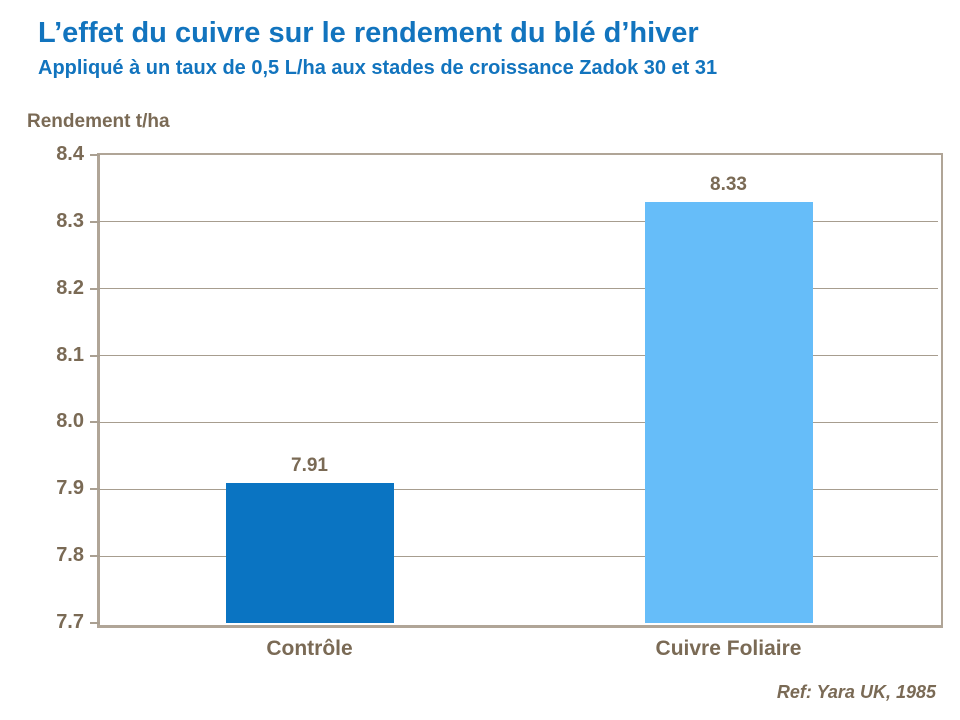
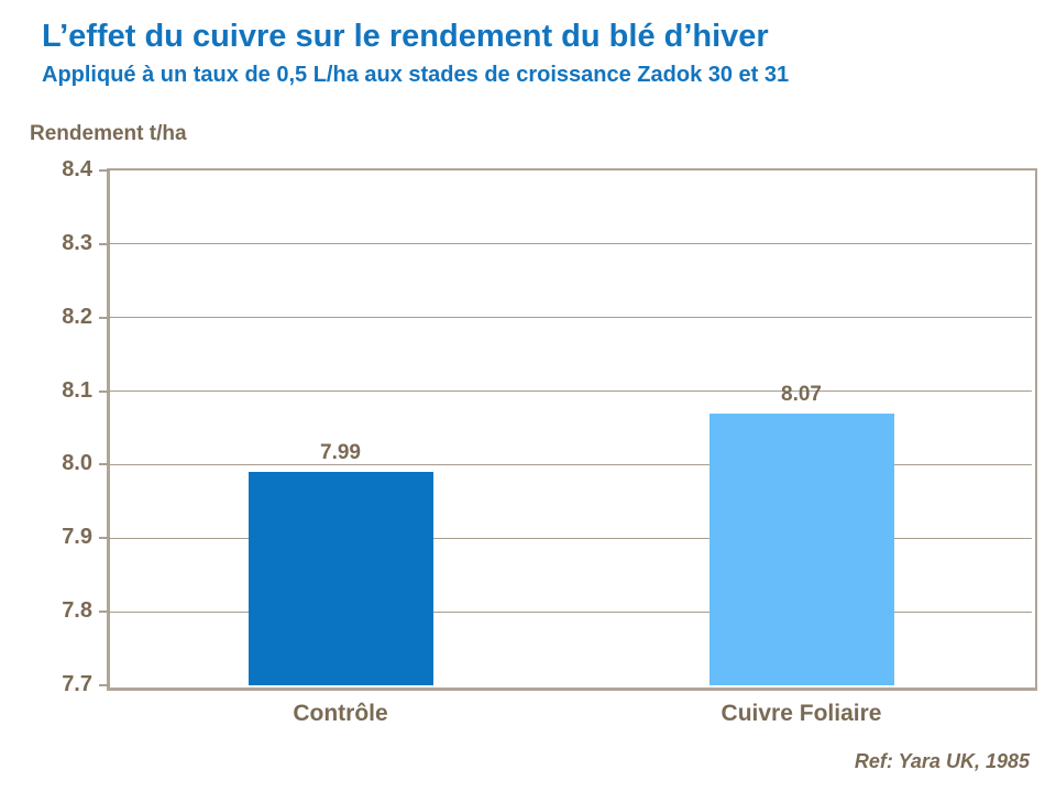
Contrôle: 7.91 -> 7.99
Cuivre Foliaire: 8.33 -> 8.07
